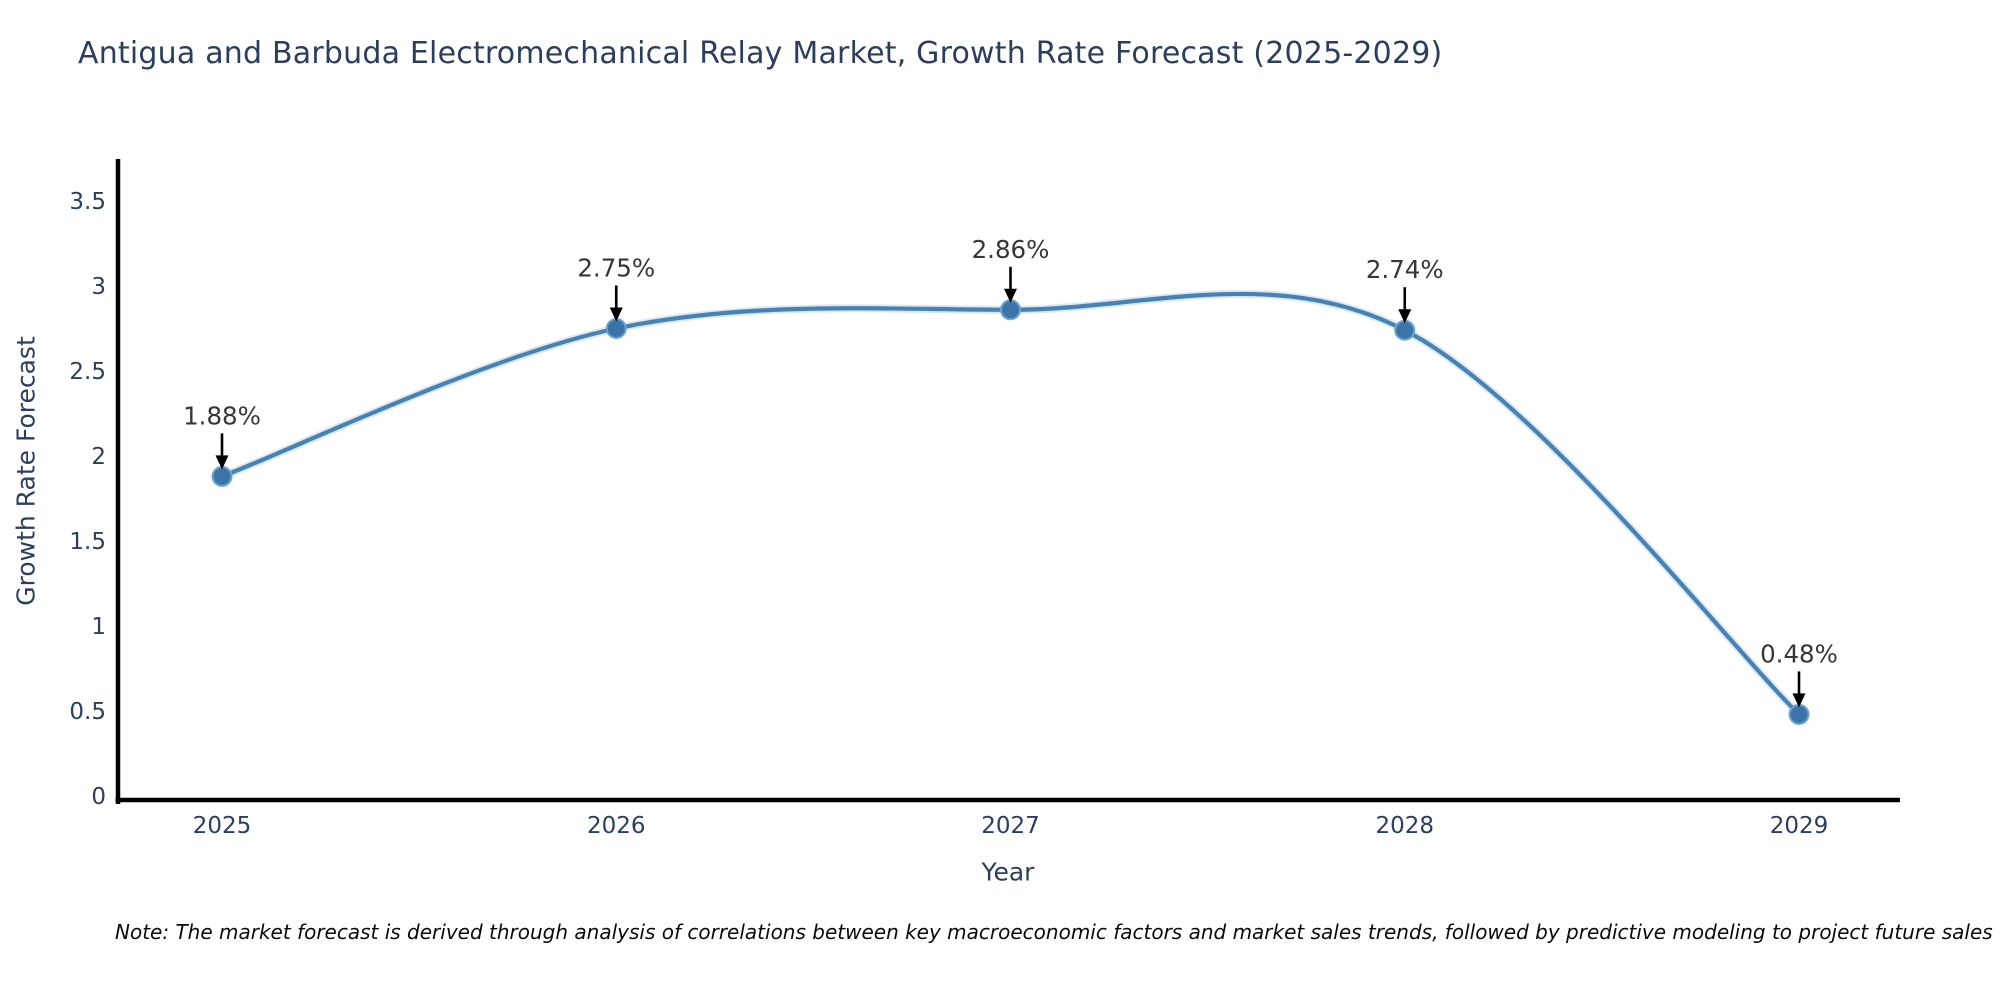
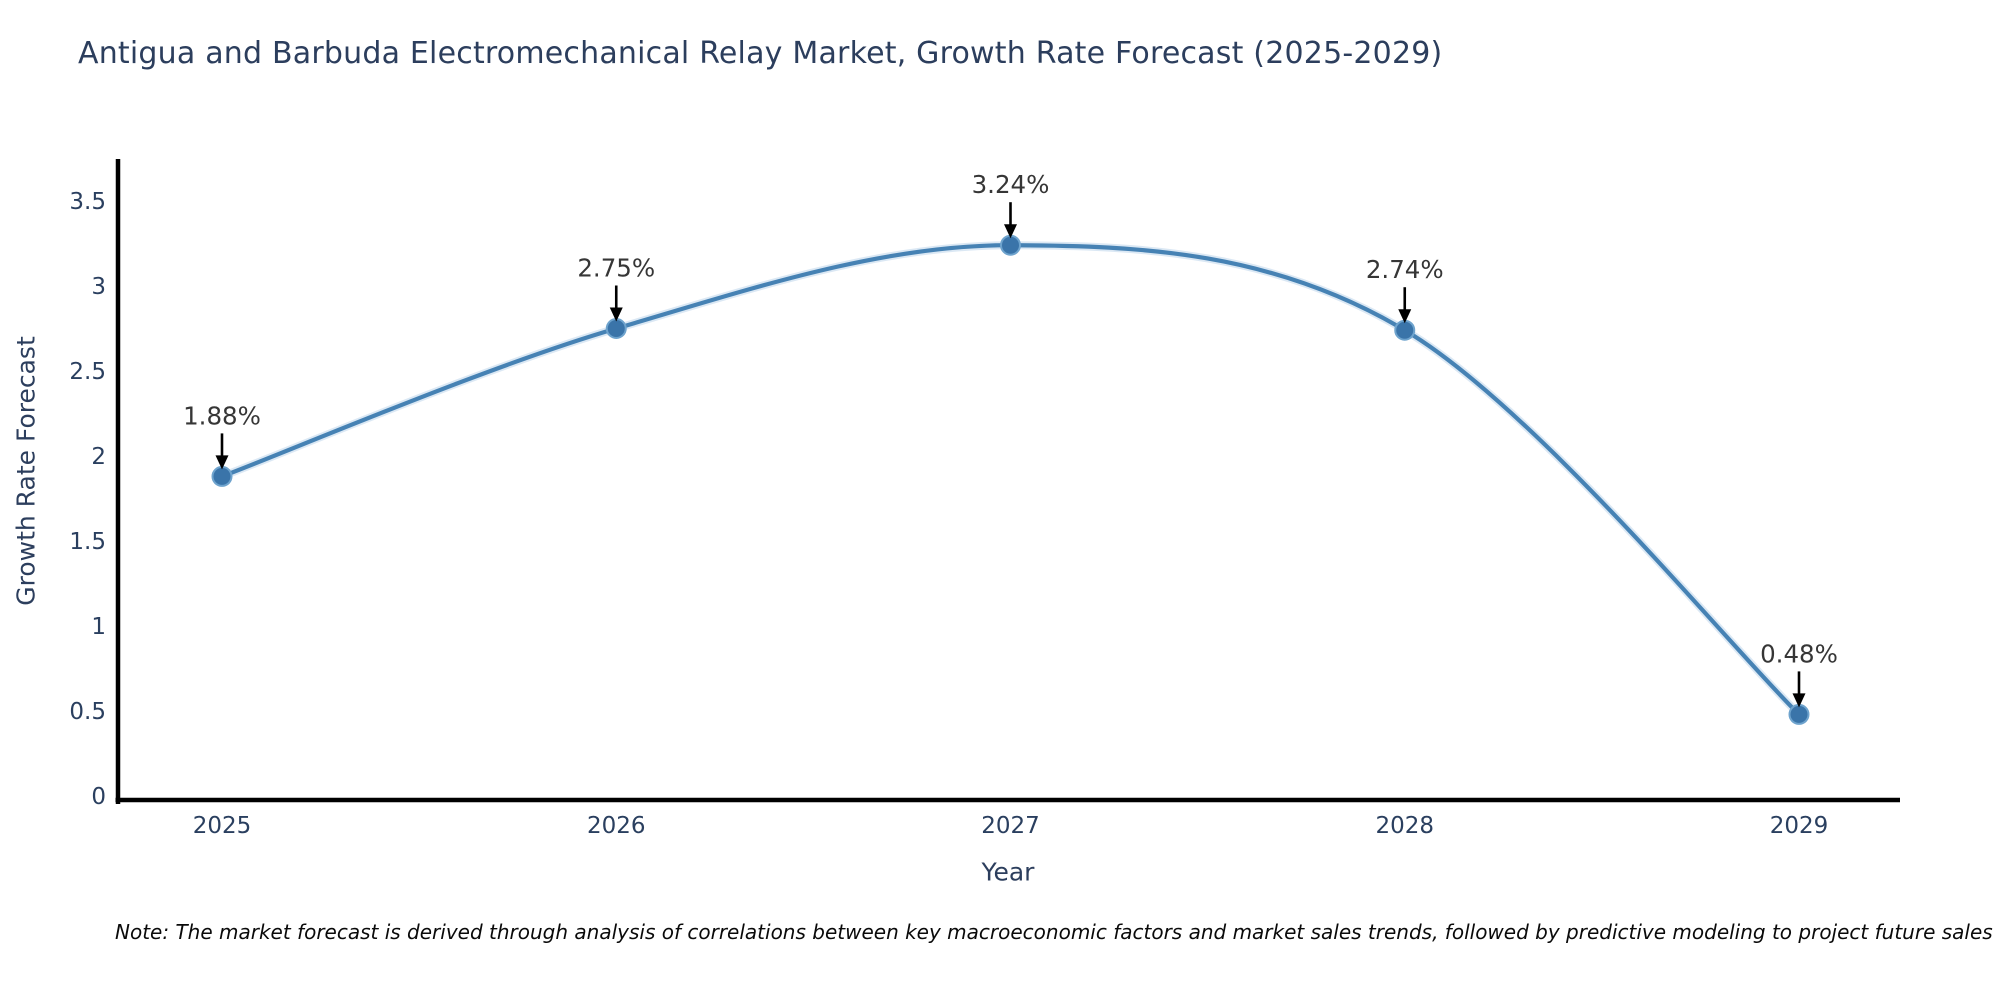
2027: 2.86% -> 3.24%
